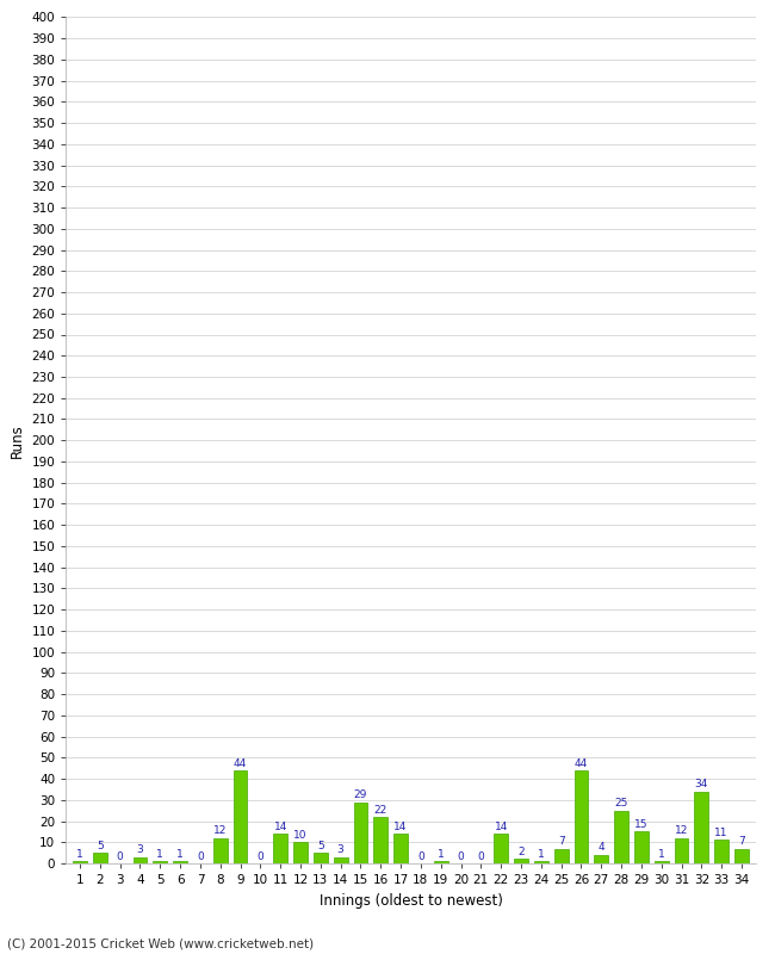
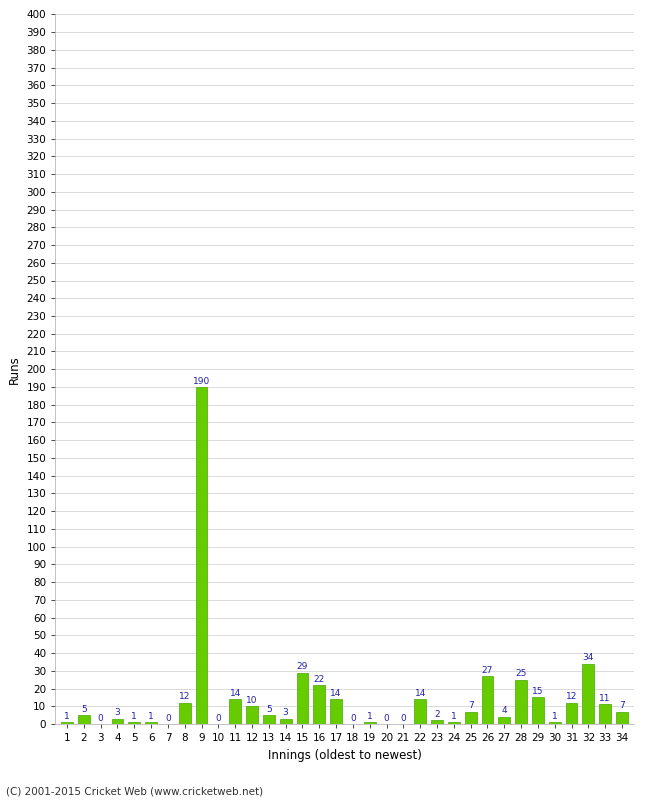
9: 44 -> 190
26: 44 -> 27
